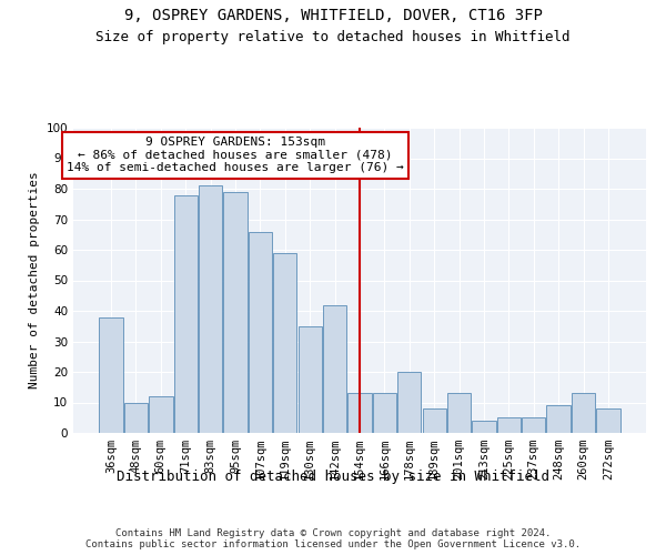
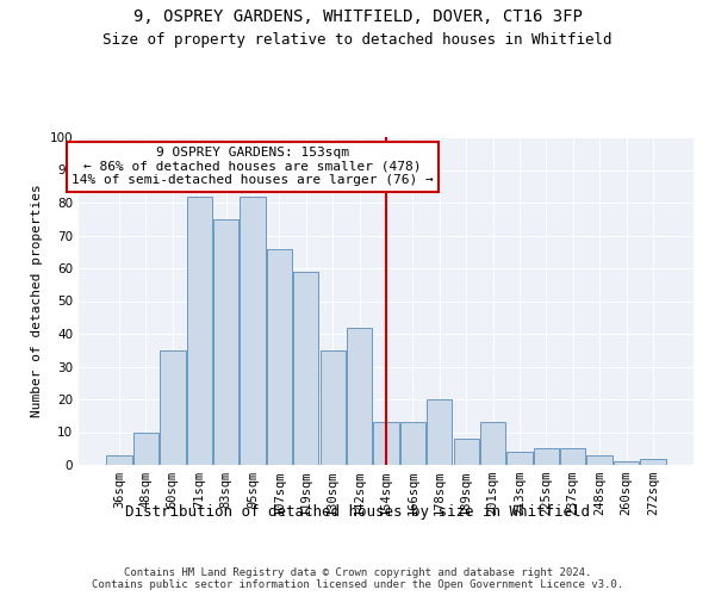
36sqm: 38 -> 3
60sqm: 12 -> 35
71sqm: 78 -> 82
83sqm: 81 -> 75
95sqm: 79 -> 82
248sqm: 9 -> 3
260sqm: 13 -> 1
272sqm: 8 -> 2
